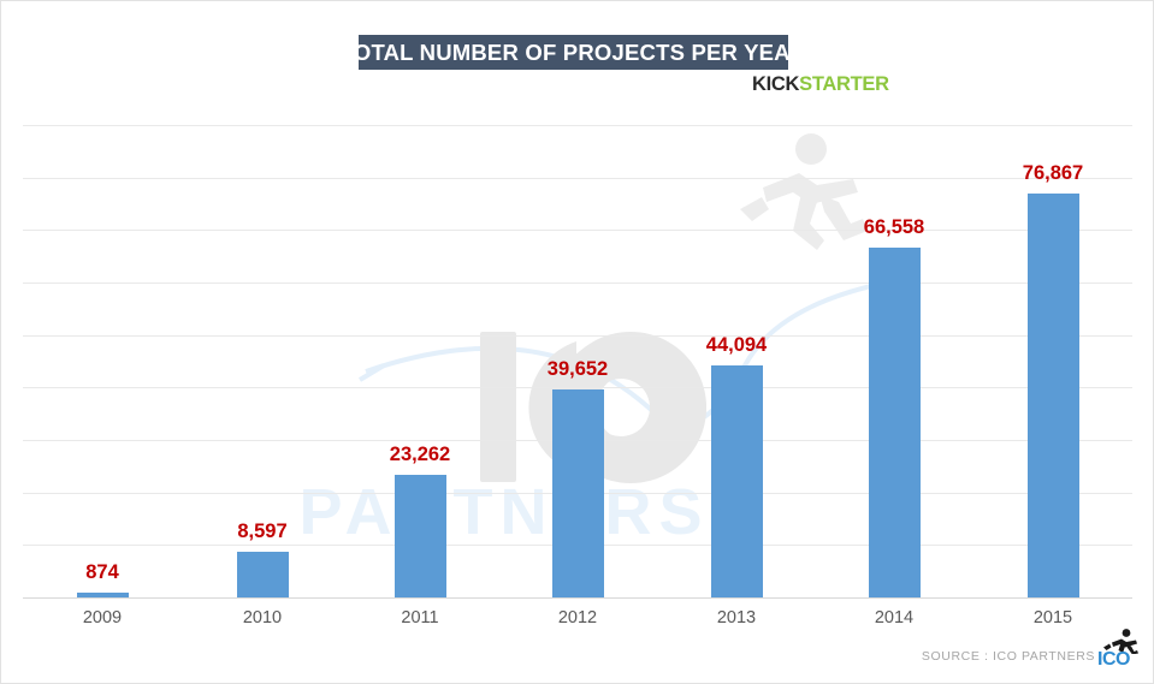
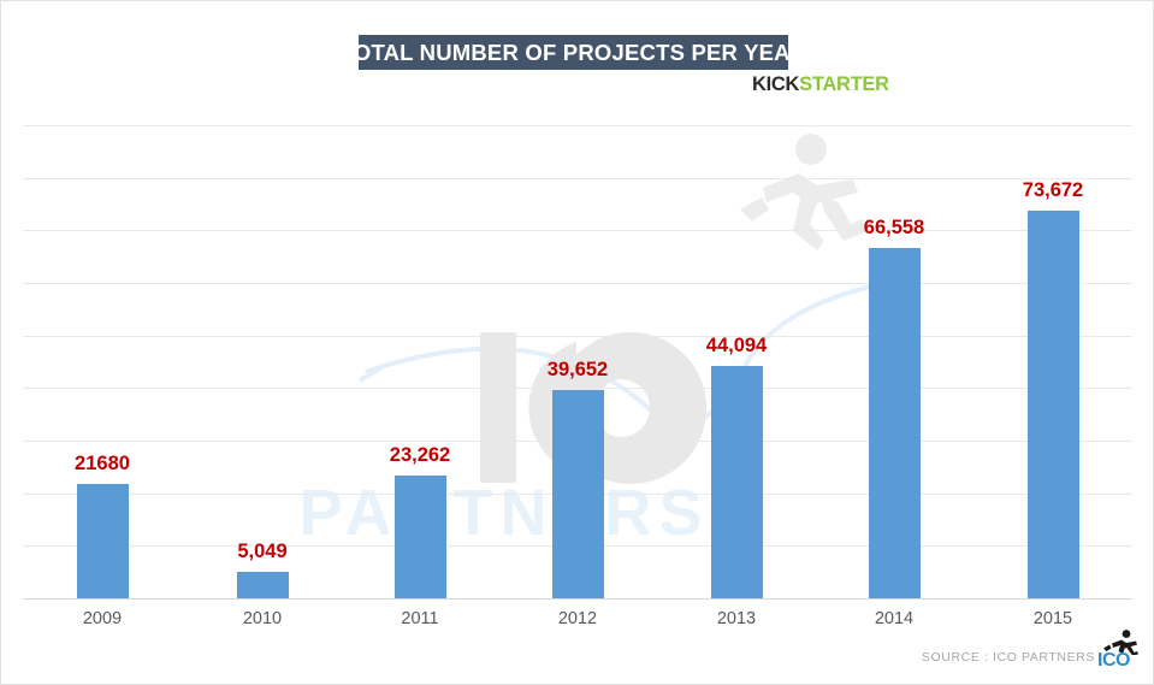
2009: 874 -> 21680
2010: 8,597 -> 5,049
2015: 76,867 -> 73,672
